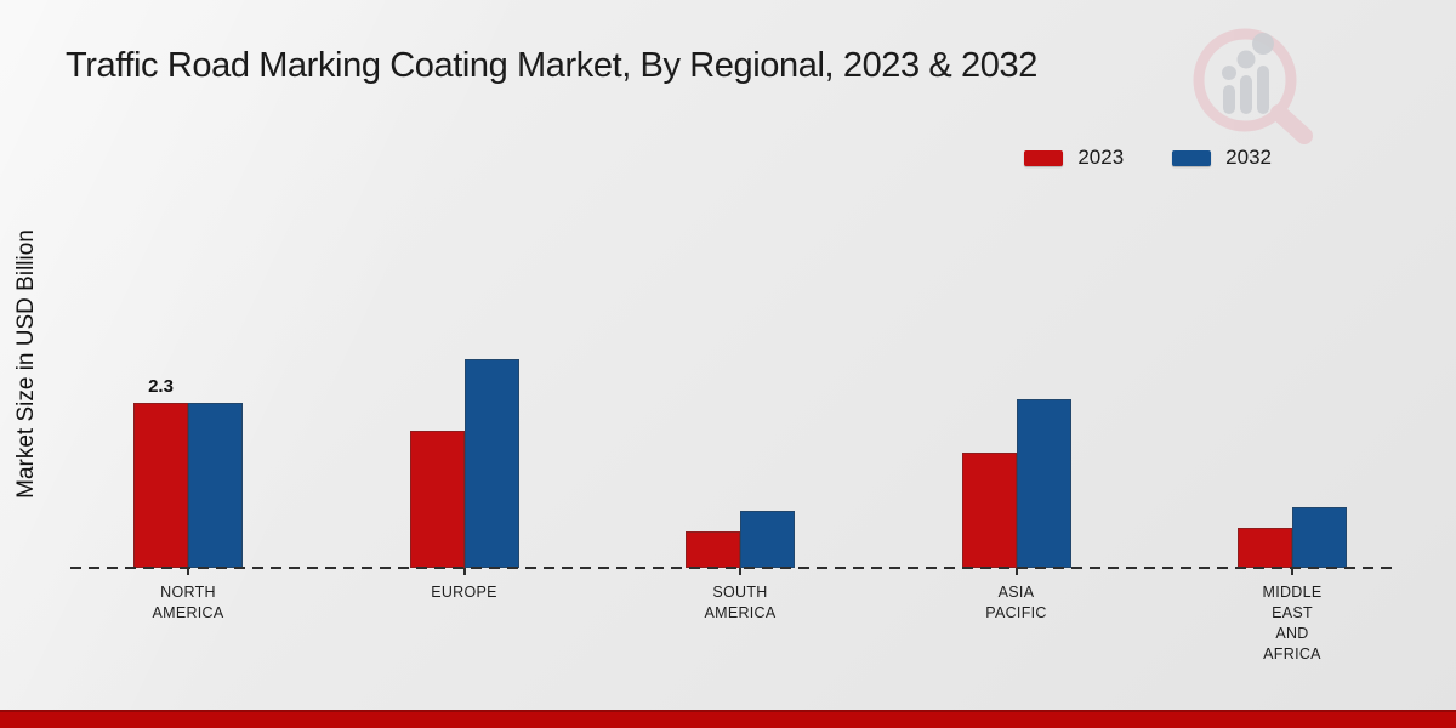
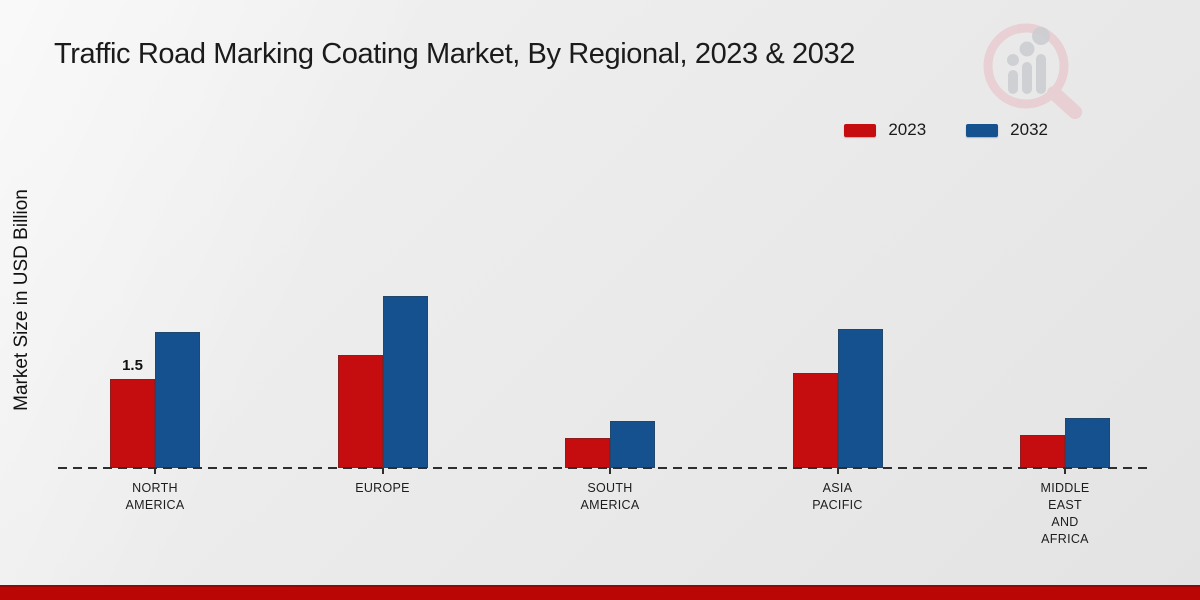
2023/NORTH AMERICA: 2.3 -> 1.5
